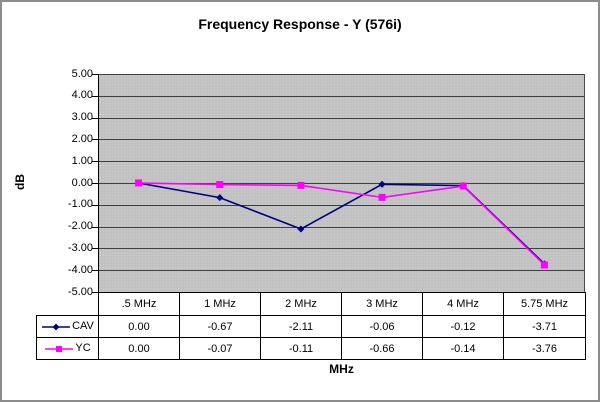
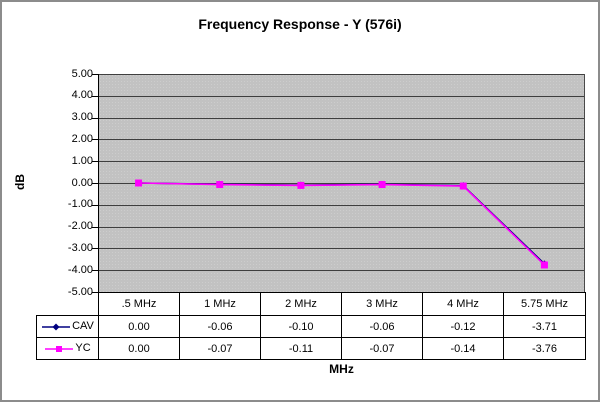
CAV/1 MHz: -0.67 -> -0.06
CAV/2 MHz: -2.11 -> -0.10
YC/3 MHz: -0.66 -> -0.07
